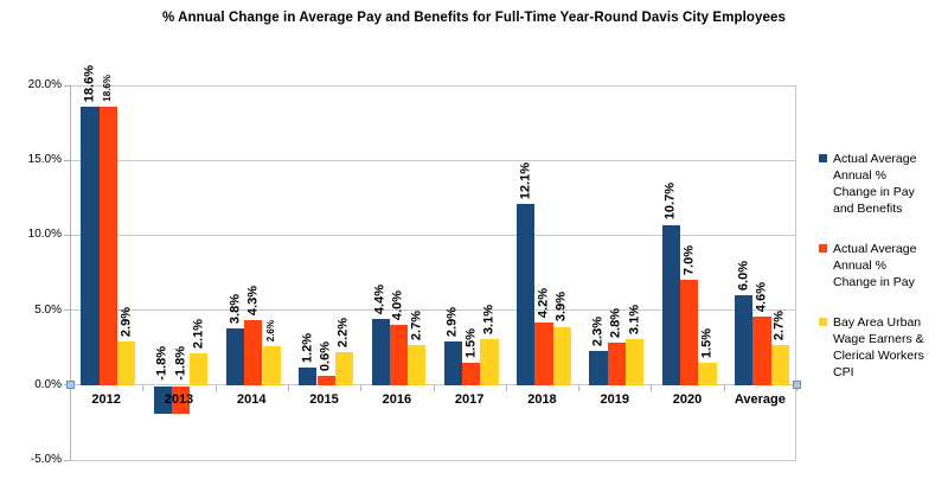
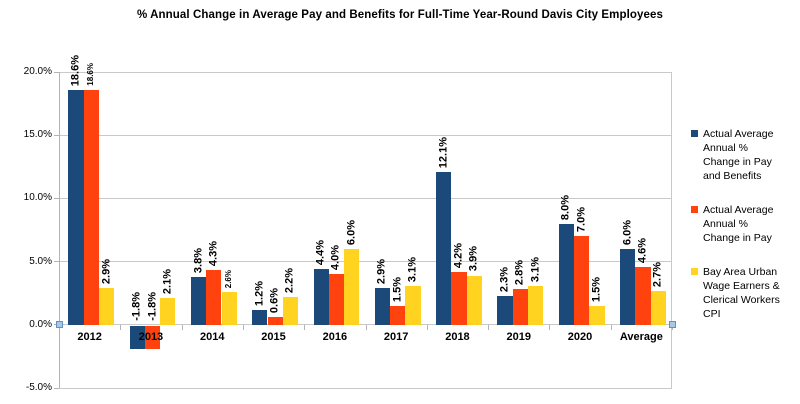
Bay Area Urban Wage Earners & Clerical Workers CPI/2016: 2.7% -> 6.0%
Actual Average Annual % Change in Pay and Benefits/2020: 10.7% -> 8.0%
